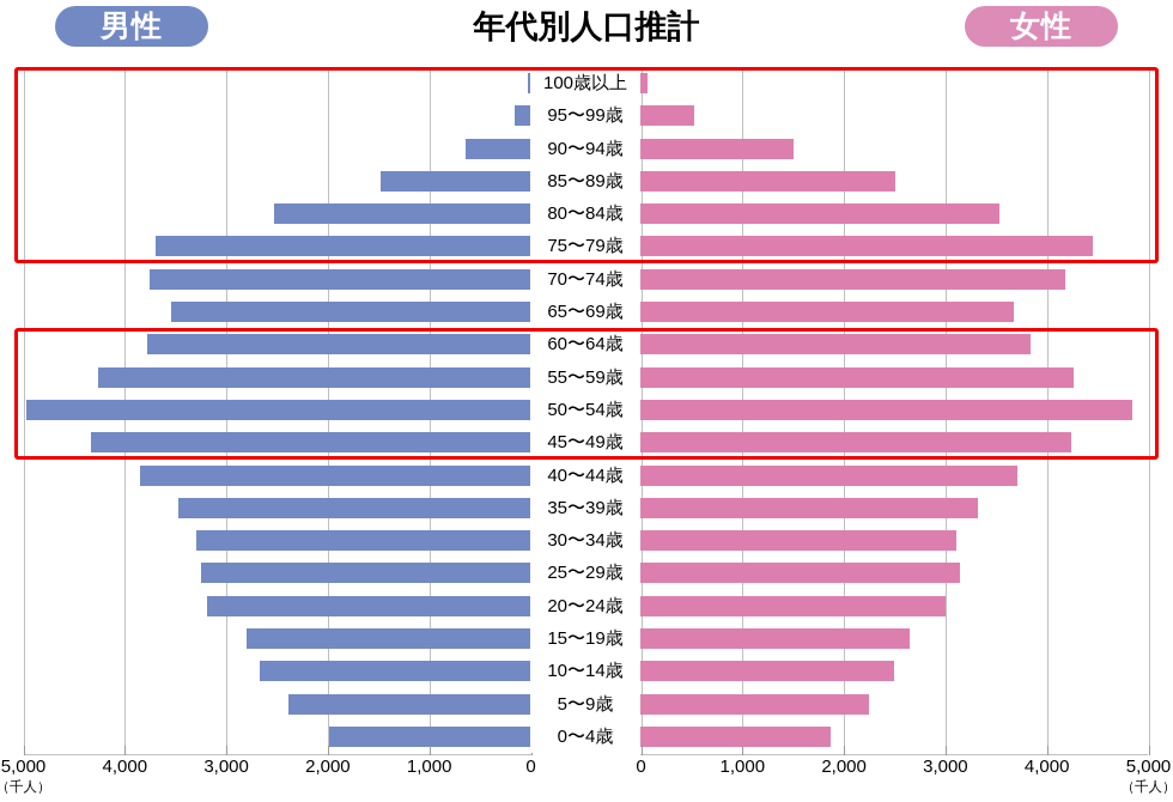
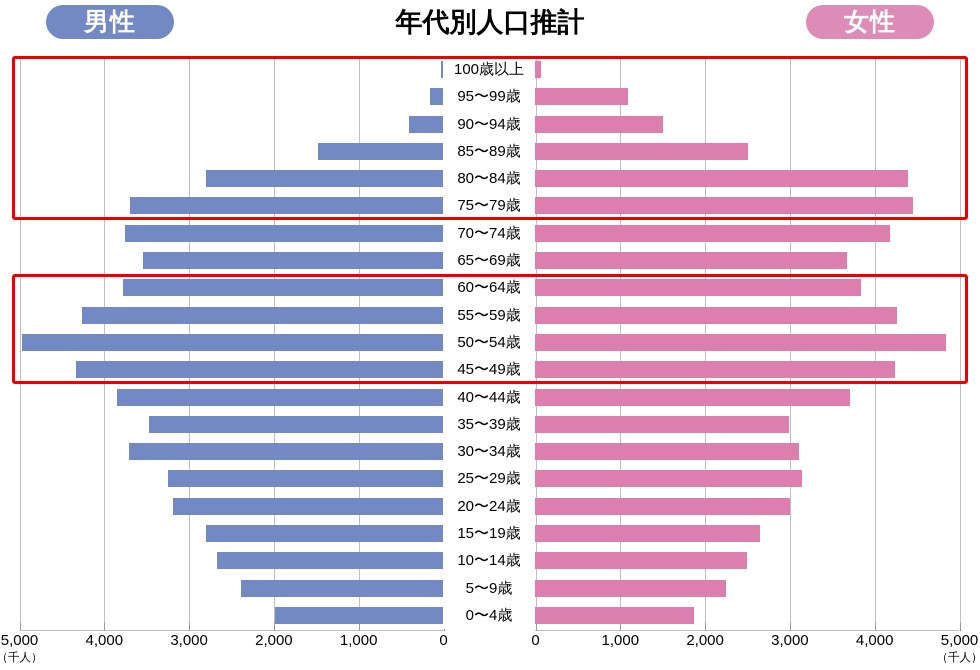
女性/95〜99歳: 500 -> 1100
男性/90〜94歳: 600 -> 400
男性/80〜84歳: 2500 -> 2800
女性/80〜84歳: 3500 -> 4400
女性/35〜39歳: 3300 -> 3000
男性/30〜34歳: 3300 -> 3700
